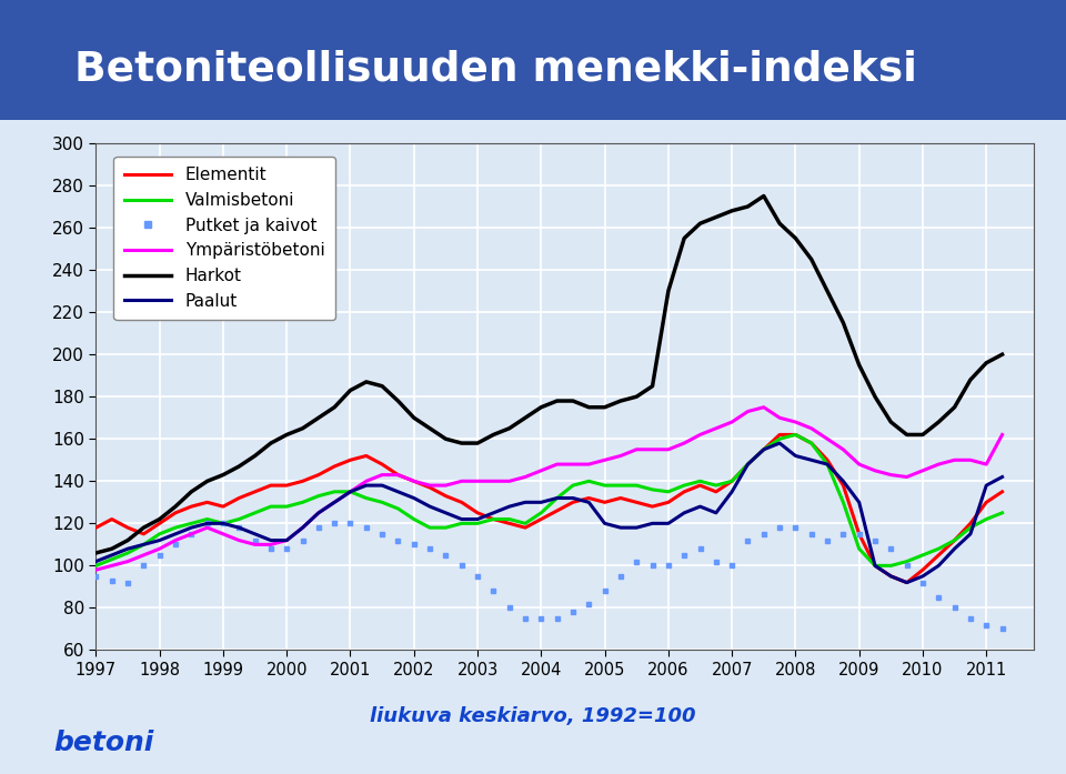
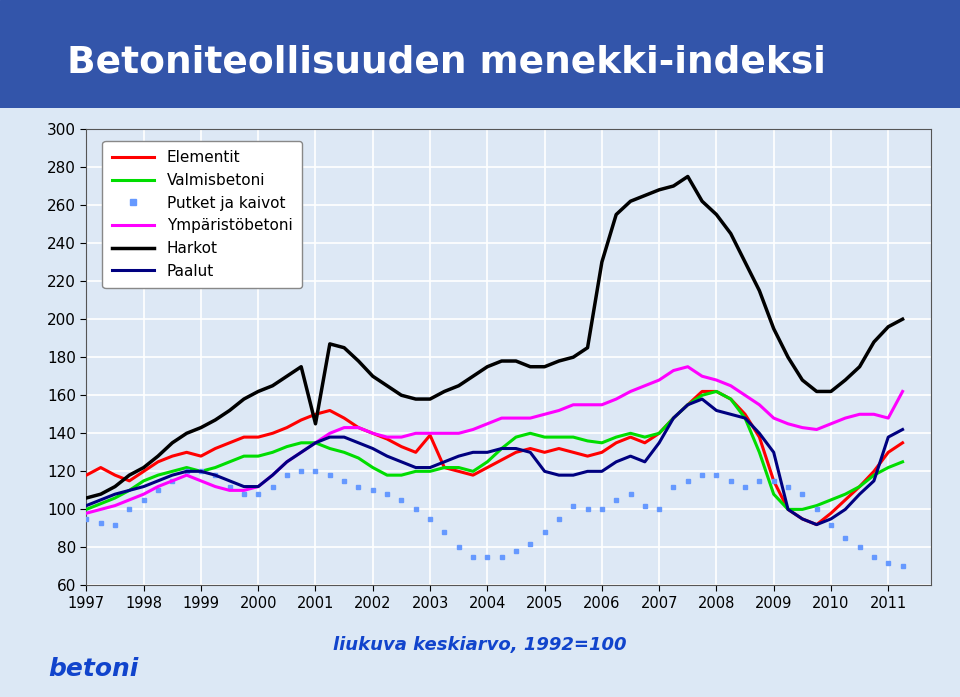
Harkot/2001: 183 -> 145
Elementit/2003: 125 -> 139
